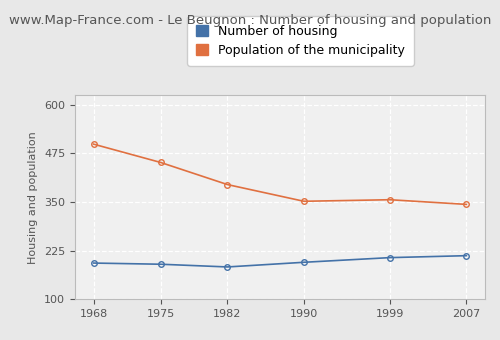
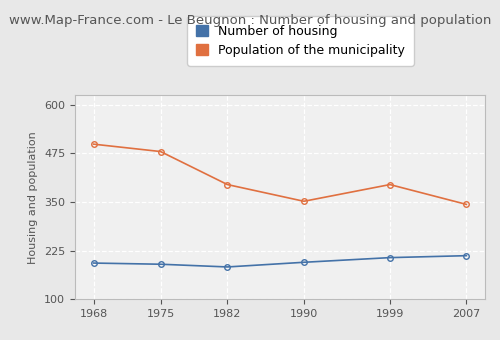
Population of the municipality/1975: 452 -> 480
Population of the municipality/1999: 356 -> 395
